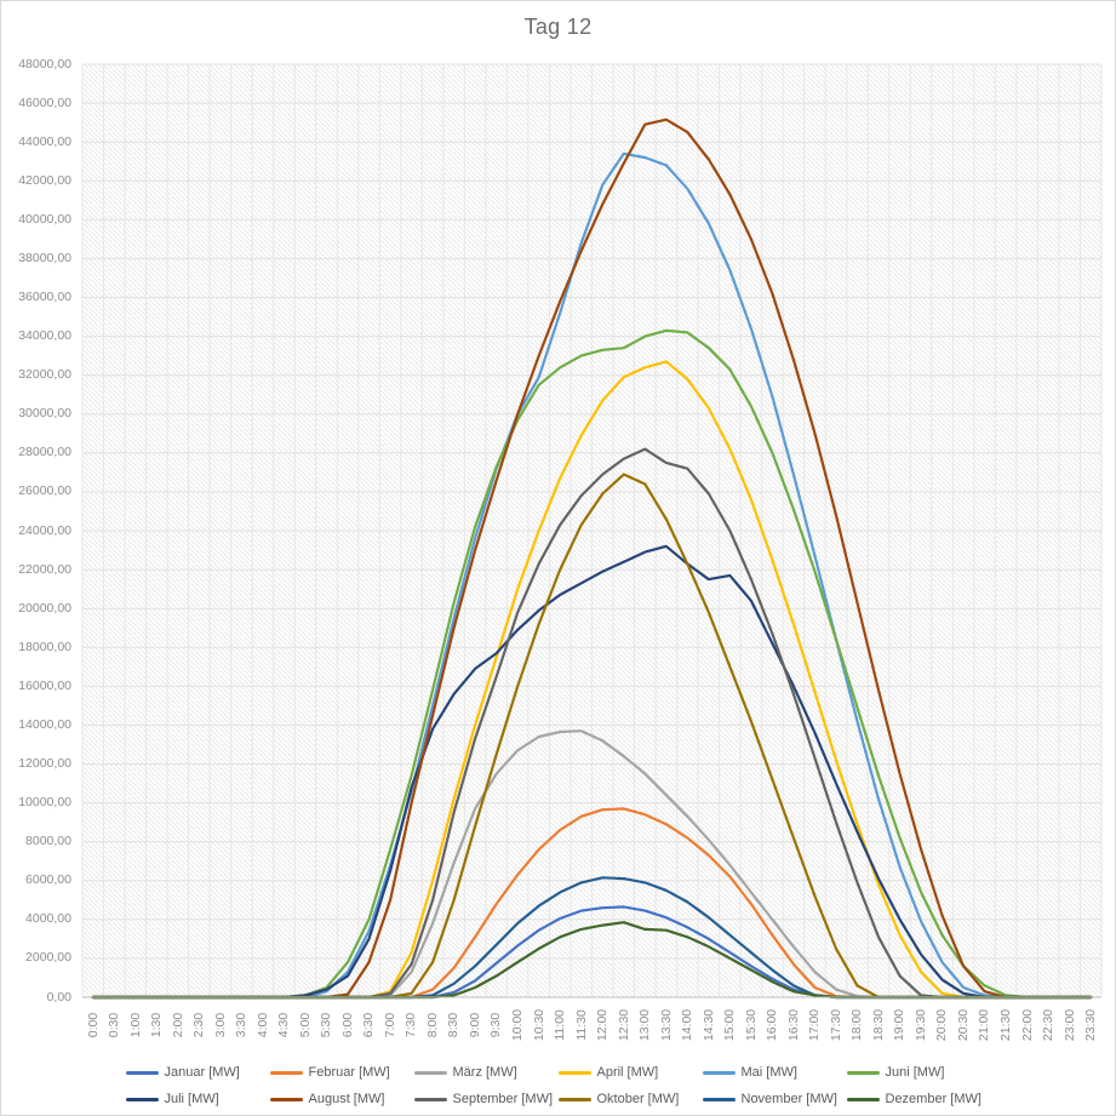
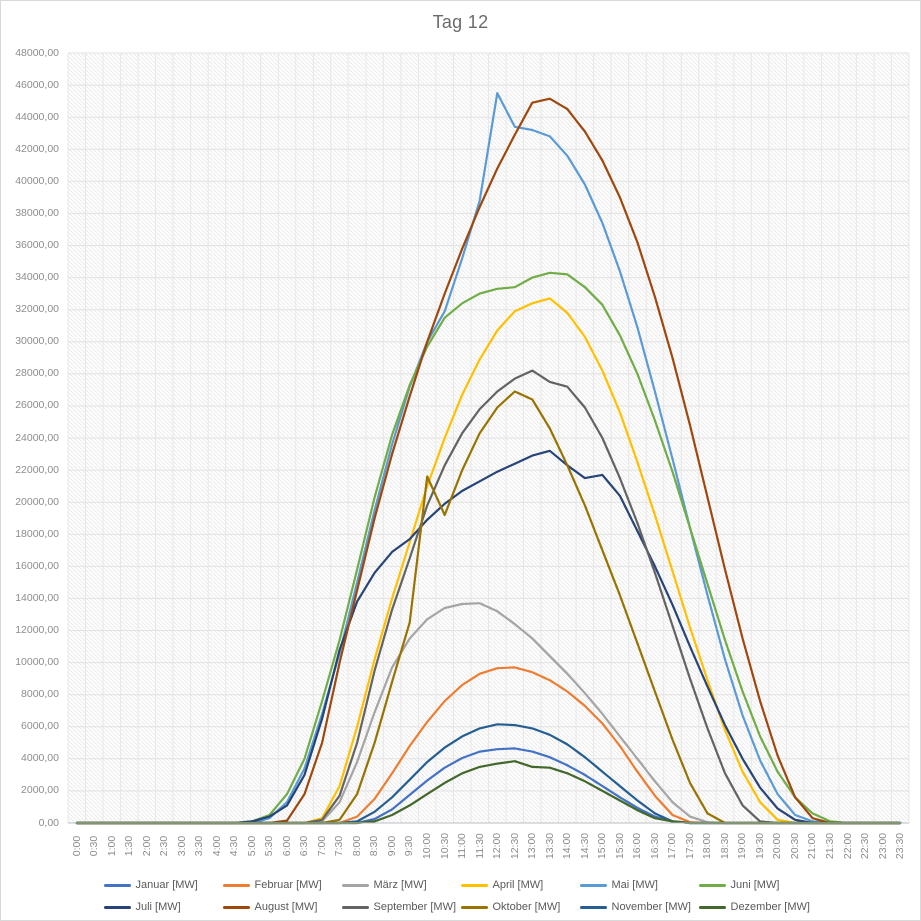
Oktober [MW]/10:00: 16000 -> 21600
Mai [MW]/12:00: 41800 -> 45500
